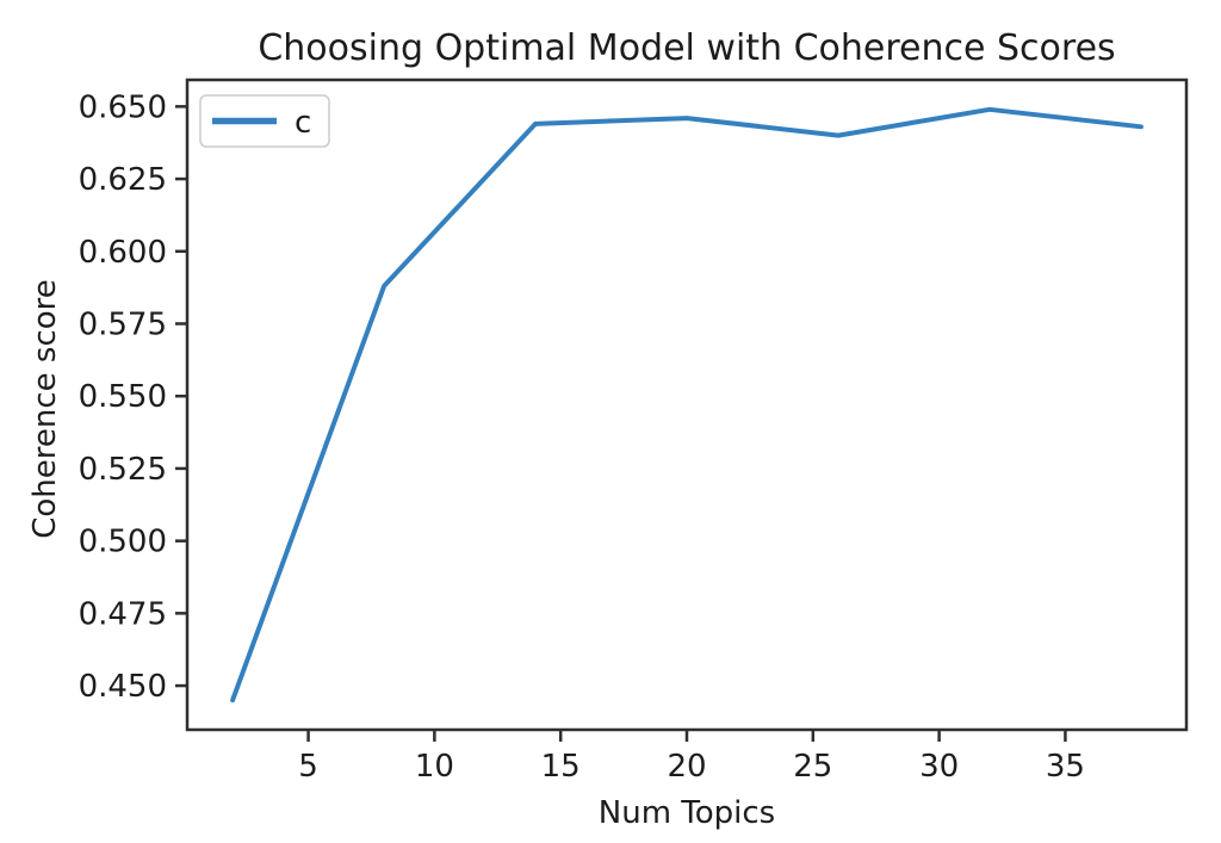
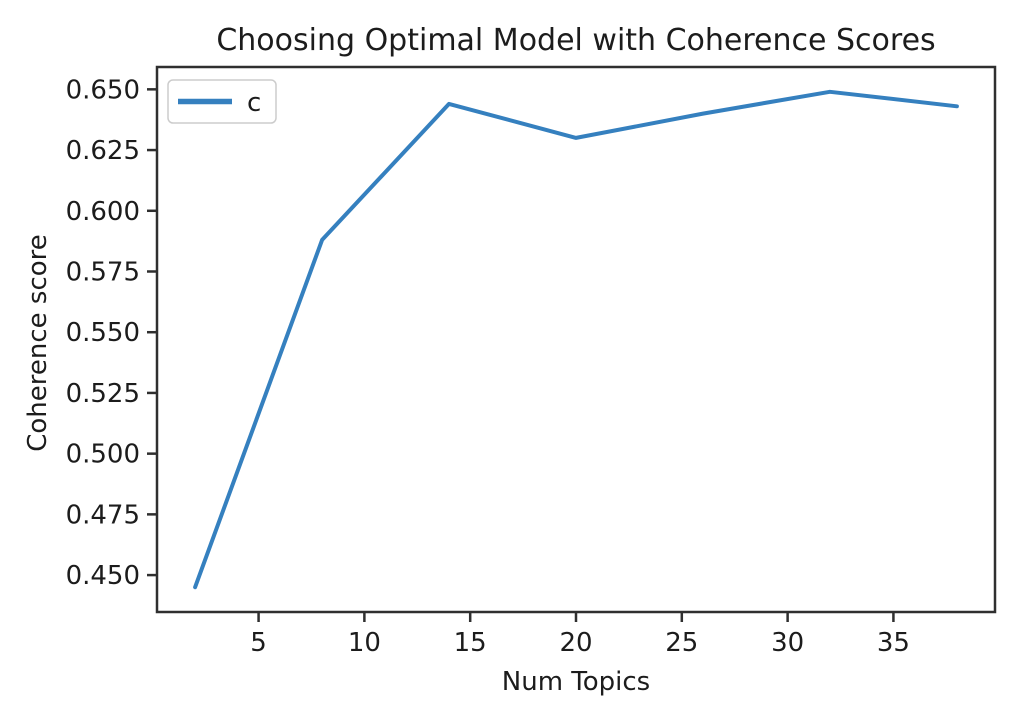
20: 0.646 -> 0.630
